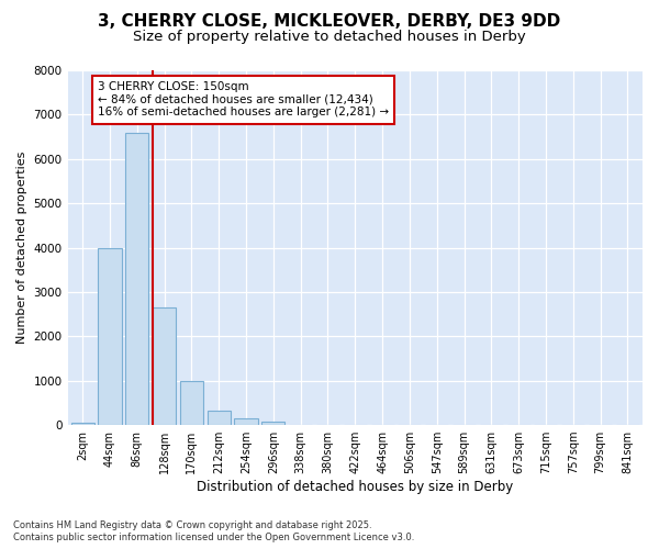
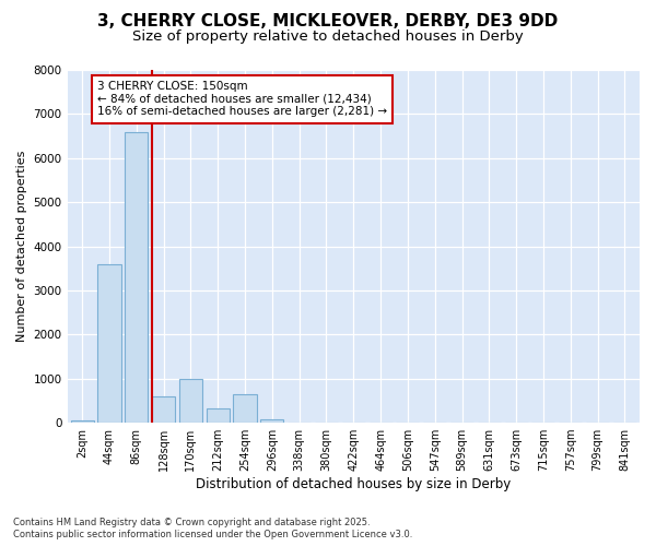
44sqm: 4000 -> 3600
128sqm: 2650 -> 600
254sqm: 150 -> 650
